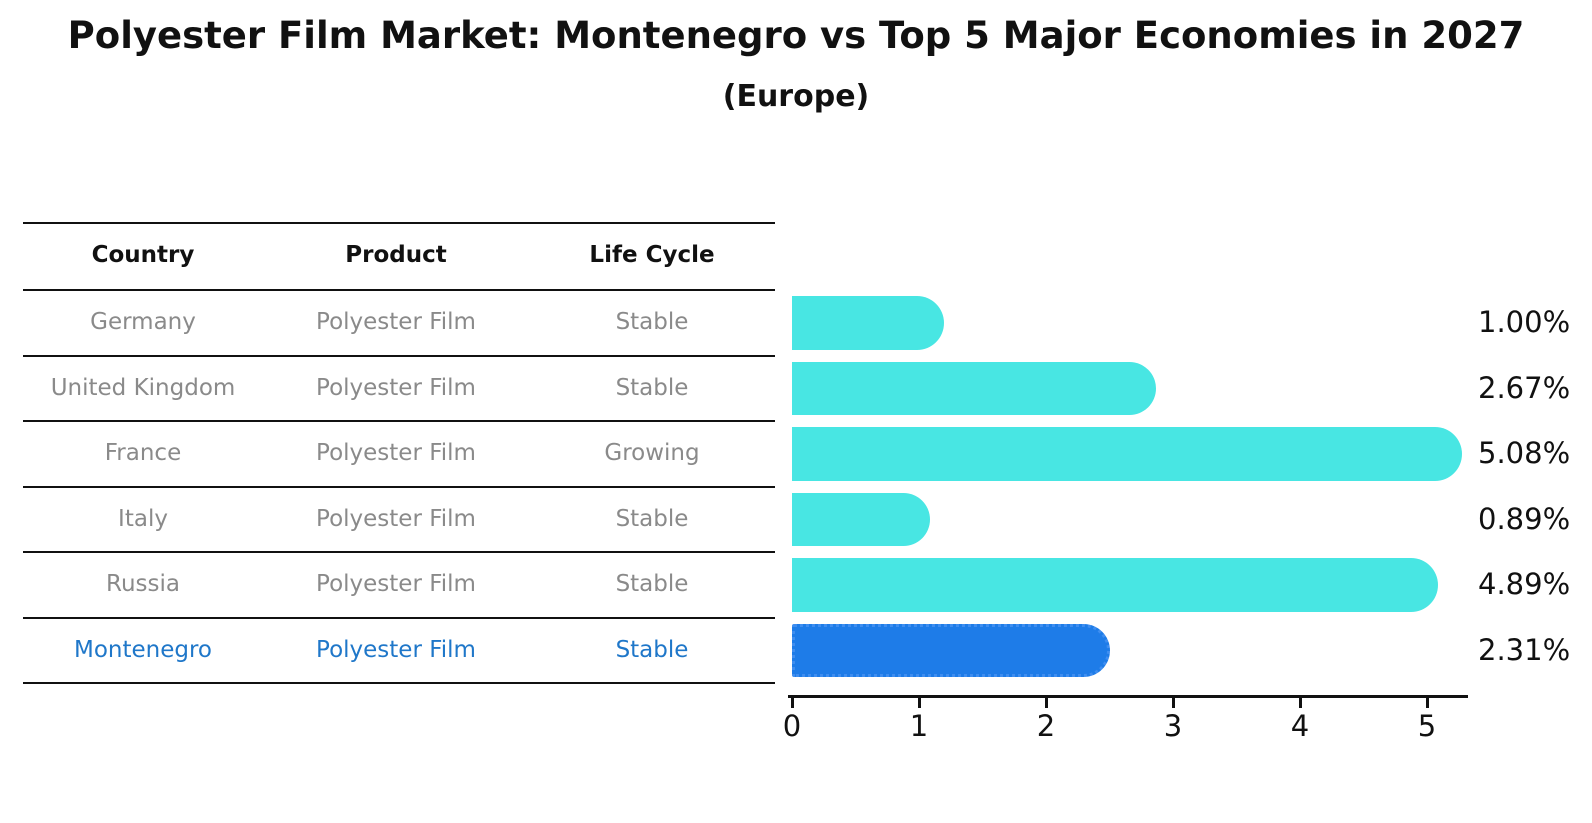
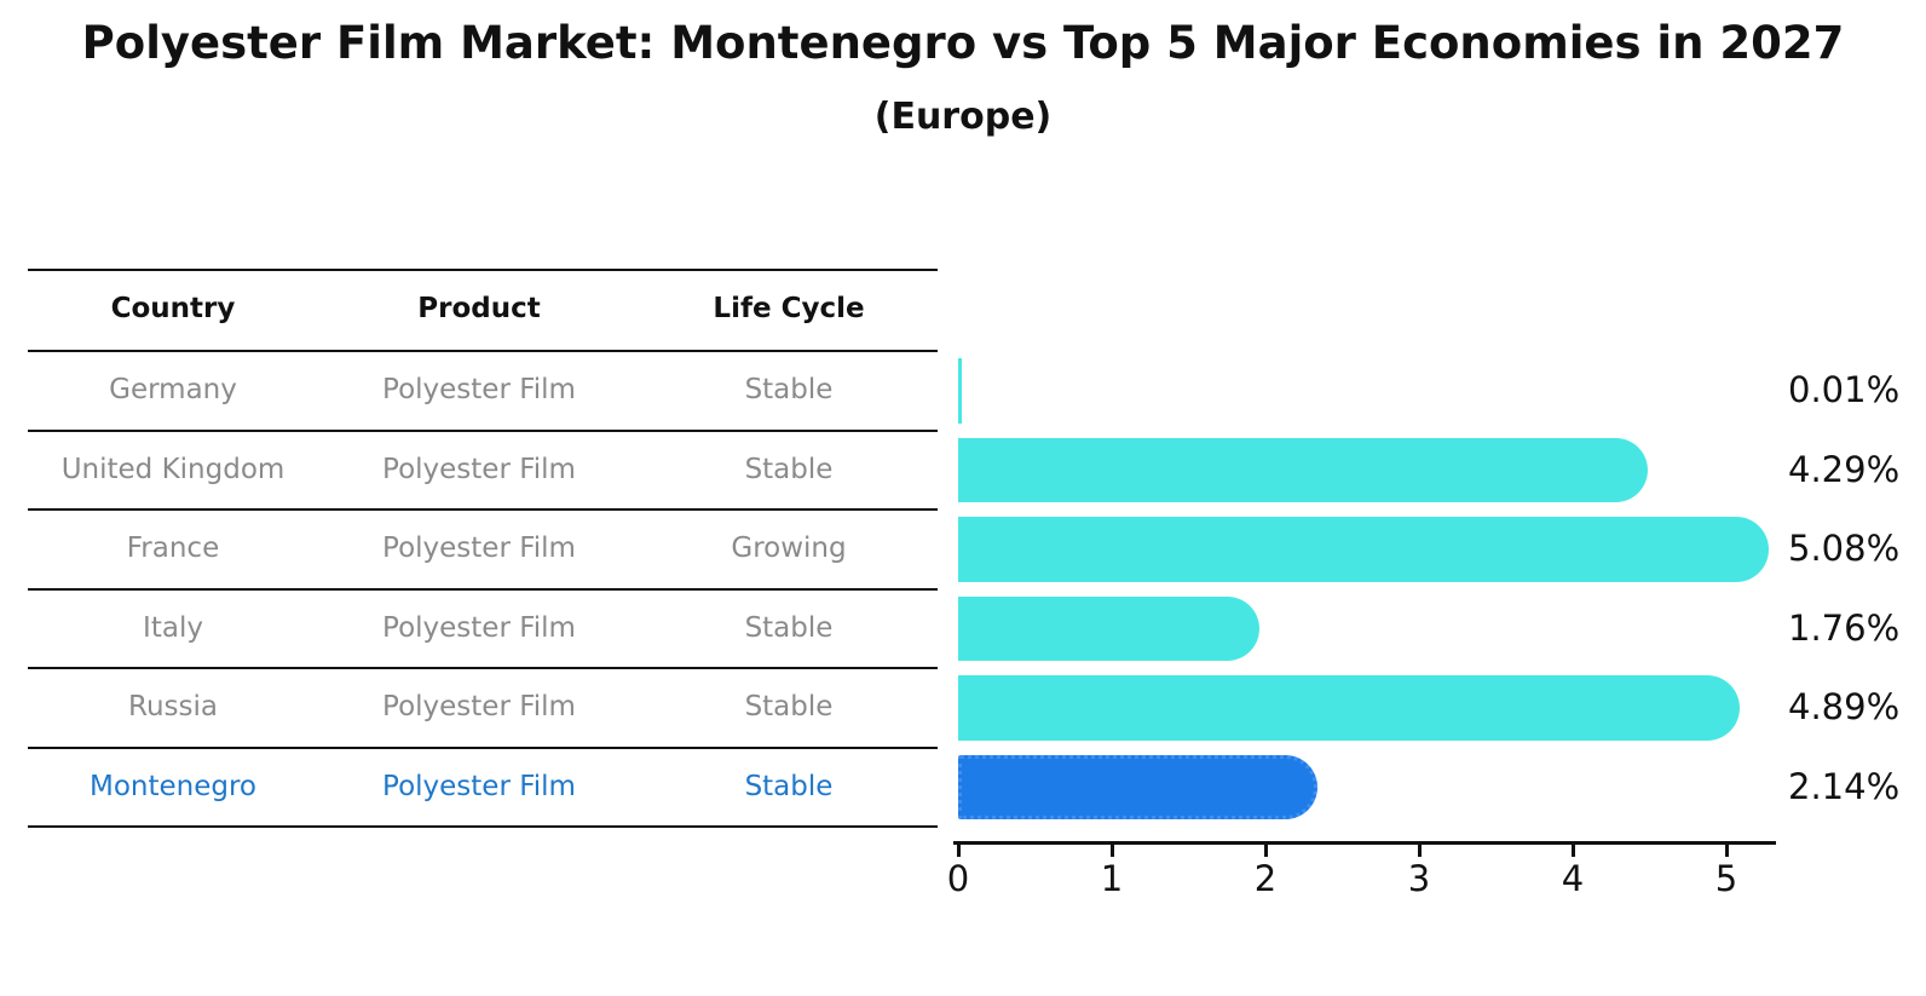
Germany: 1.00% -> 0.01%
United Kingdom: 2.67% -> 4.29%
Italy: 0.89% -> 1.76%
Montenegro: 2.31% -> 2.14%
